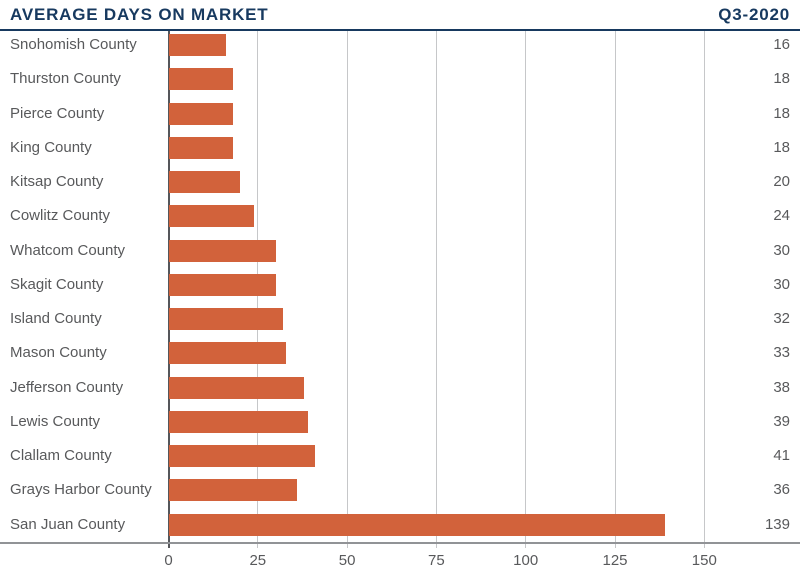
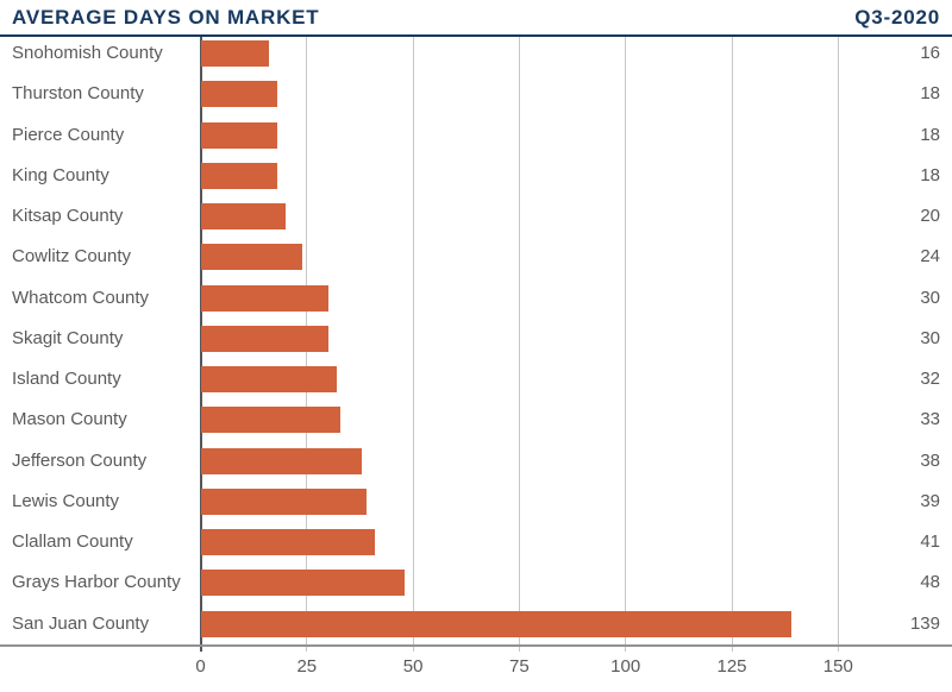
Grays Harbor County: 36 -> 48
